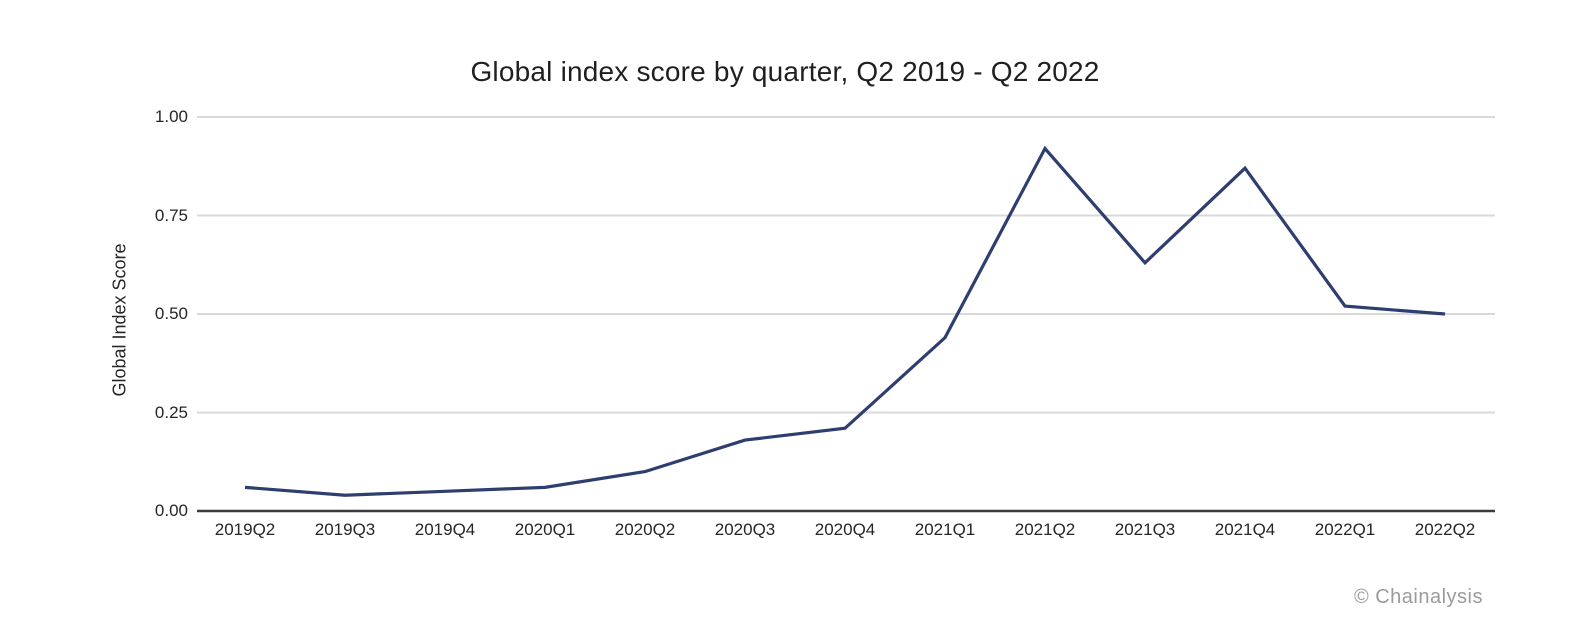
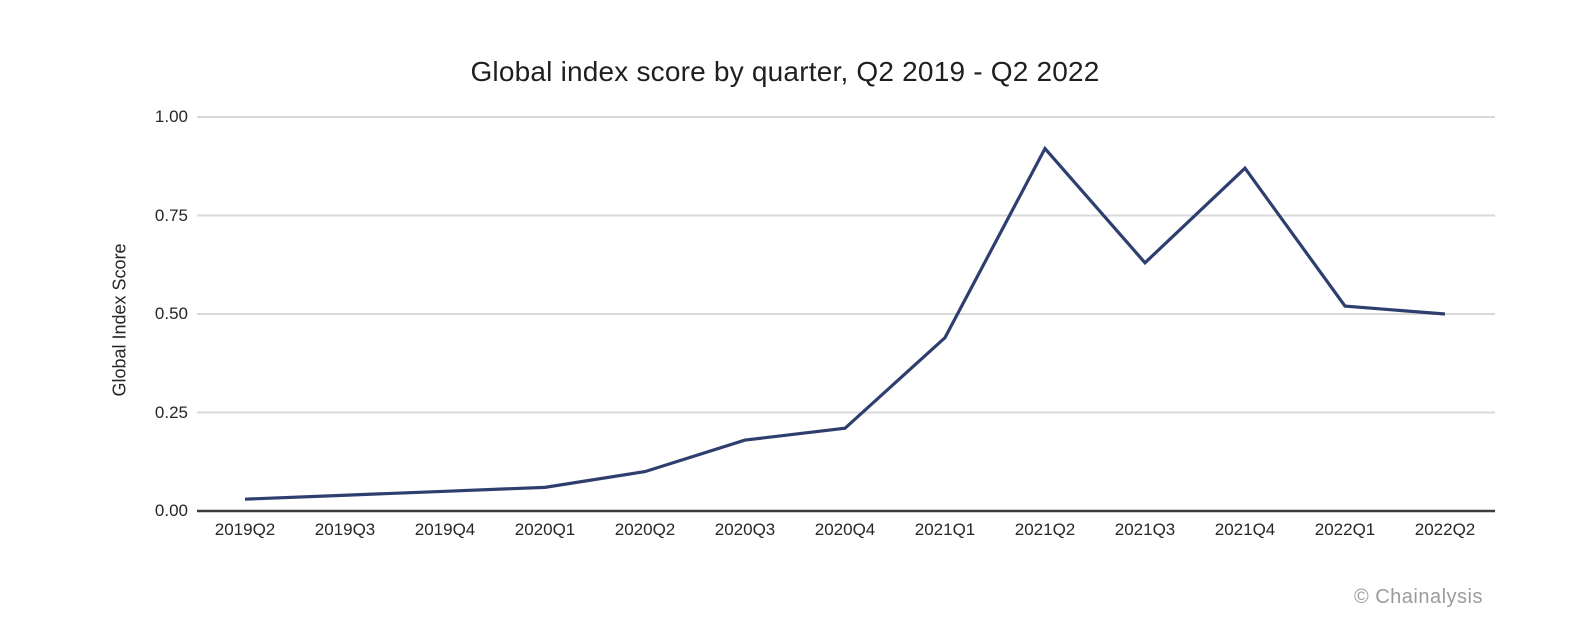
2019Q2: 0.06 -> 0.03
